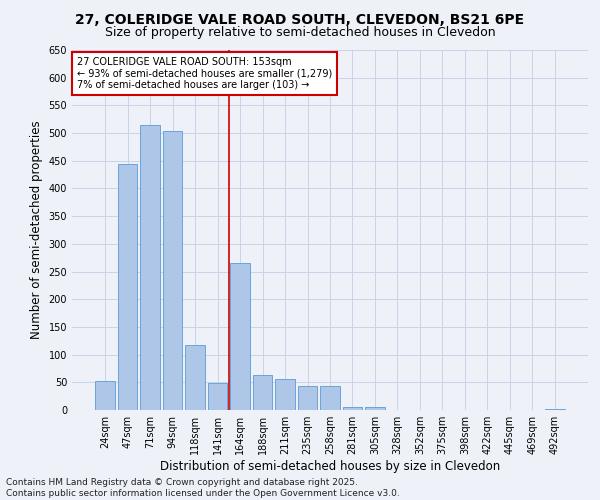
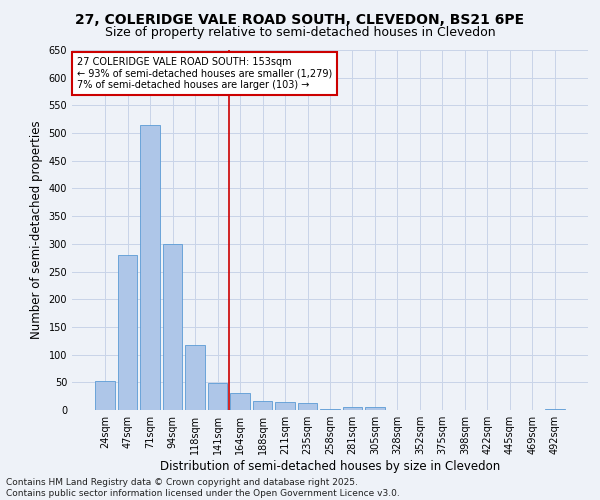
47sqm: 444 -> 280
94sqm: 504 -> 300
164sqm: 266 -> 30
188sqm: 64 -> 17
211sqm: 56 -> 15
235sqm: 44 -> 12
258sqm: 44 -> 2
